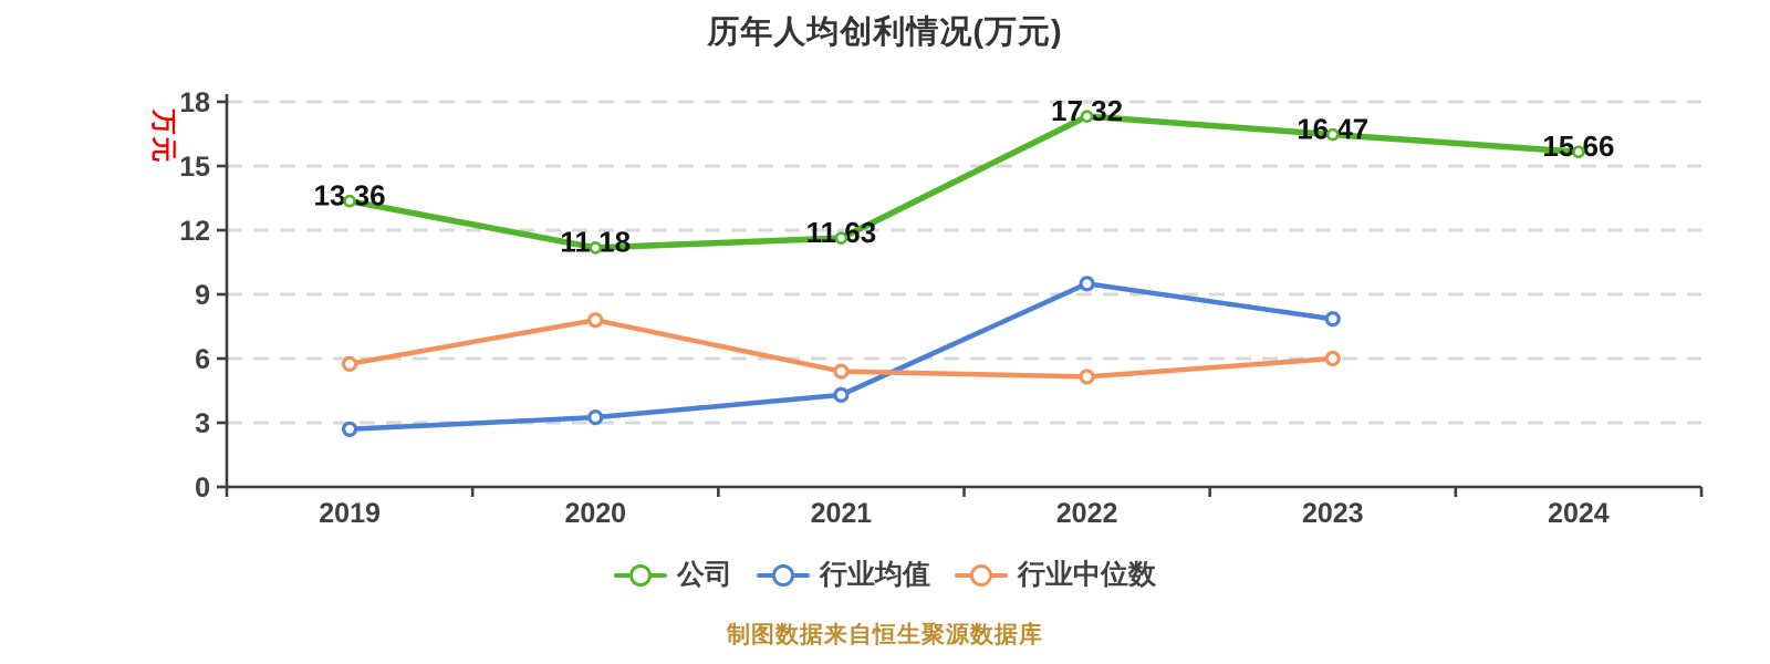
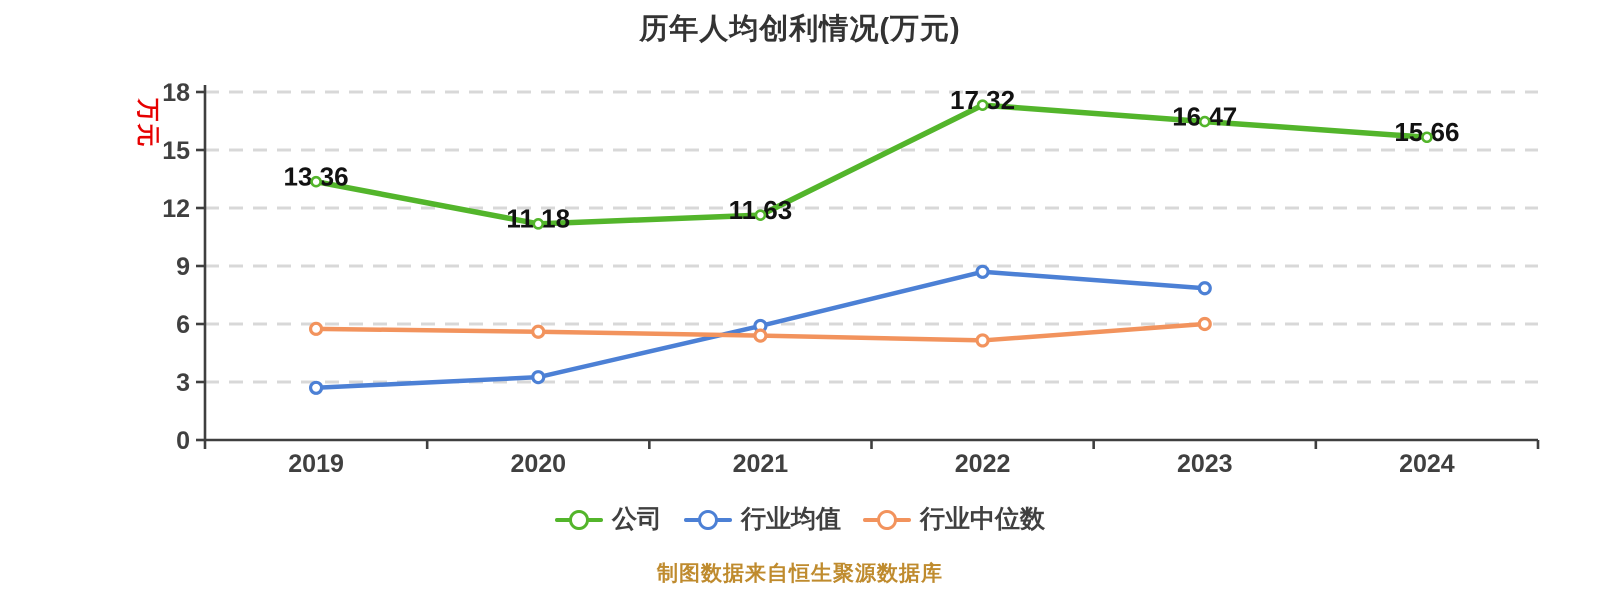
行业中位数/2020: 7.8 -> 5.6
行业均值/2021: 4.3 -> 5.9
行业均值/2022: 9.5 -> 8.7
